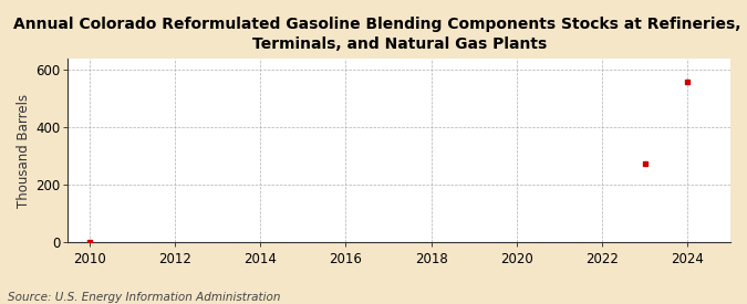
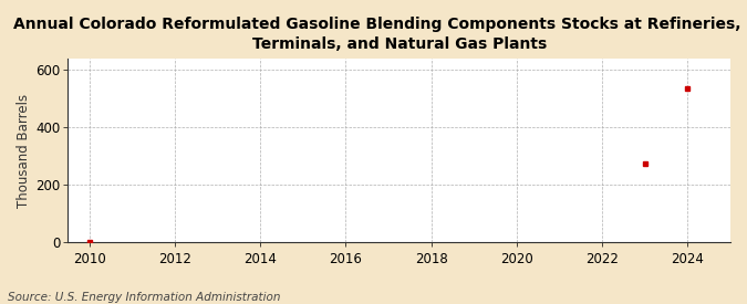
2024: 557 -> 535
